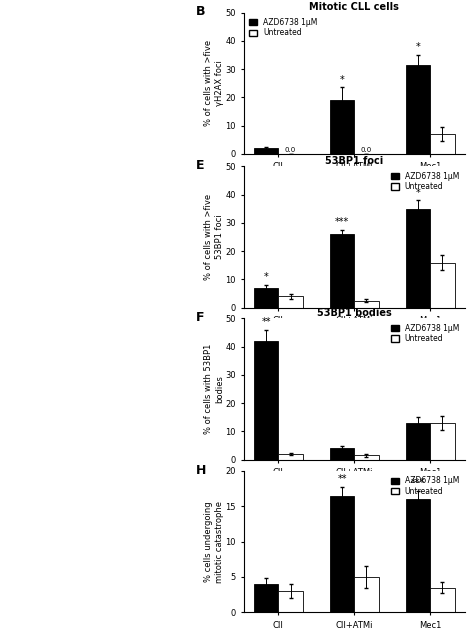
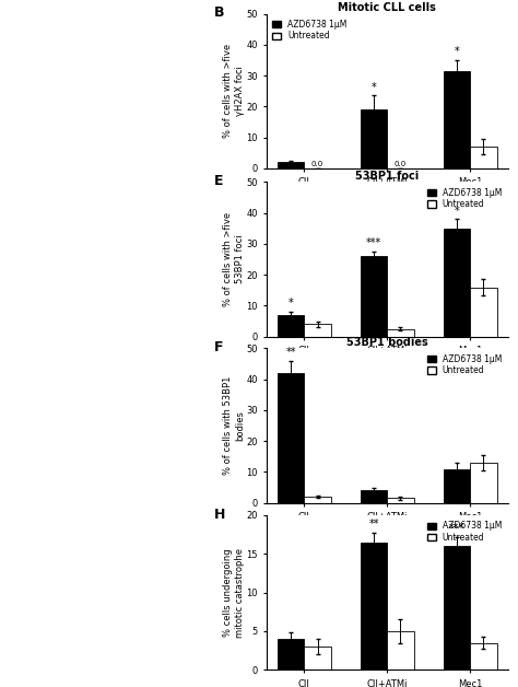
53BP1 bodies/AZD6738 1μM/Mec1: 13 -> 11
